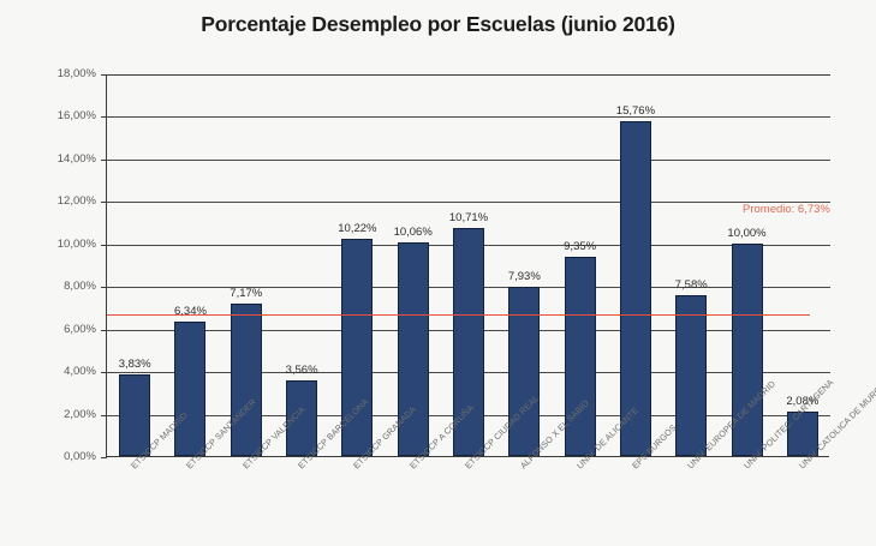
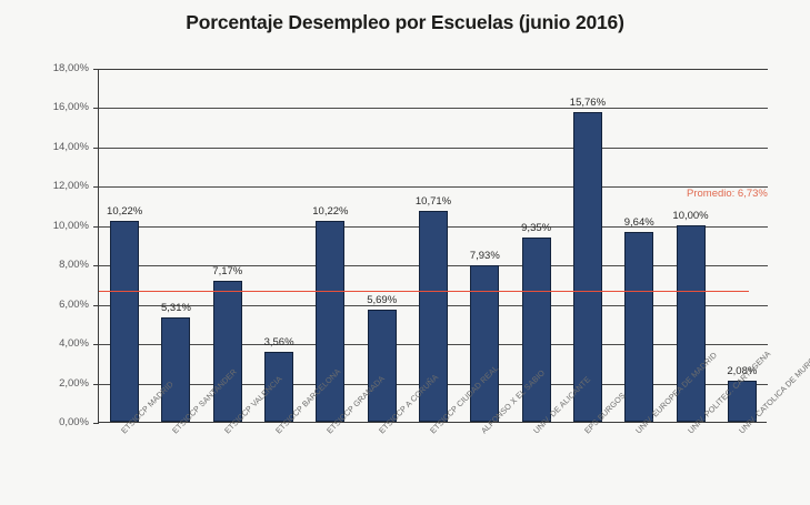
ETSICCP MADRID: 3,83% -> 10,22%
ETSICCP SANTANDER: 6,34% -> 5,31%
ETSICCP A CORUÑA: 10,06% -> 5,69%
UNIV. EUROPEA DE MADRID: 7,58% -> 9,64%
